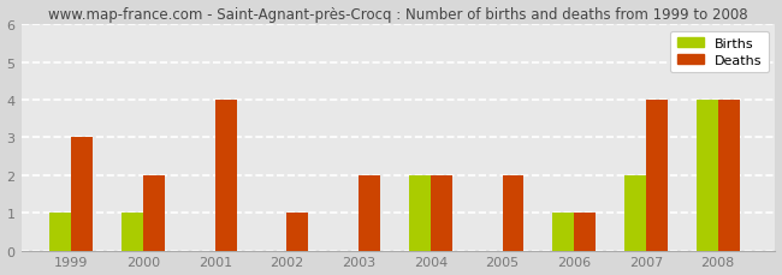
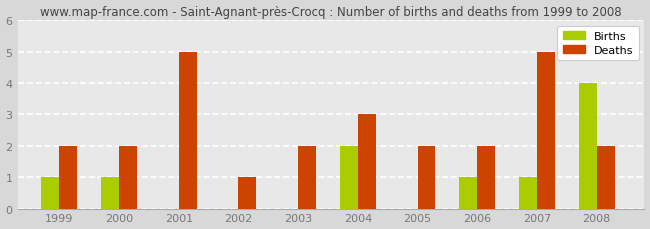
Deaths/1999: 3 -> 2
Deaths/2001: 4 -> 5
Deaths/2004: 2 -> 3
Deaths/2006: 1 -> 2
Births/2007: 2 -> 1
Deaths/2007: 4 -> 5
Deaths/2008: 4 -> 2
